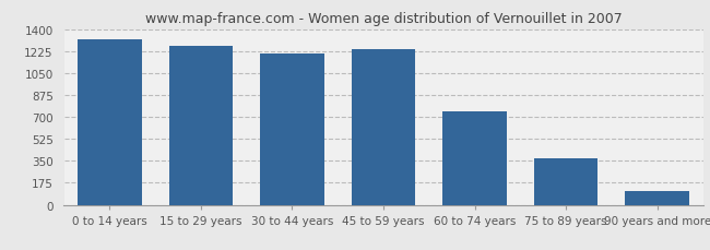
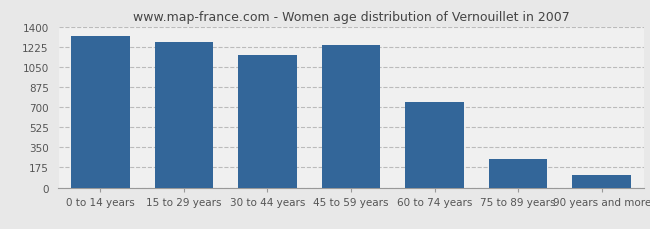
30 to 44 years: 1200 -> 1150
75 to 89 years: 370 -> 250
